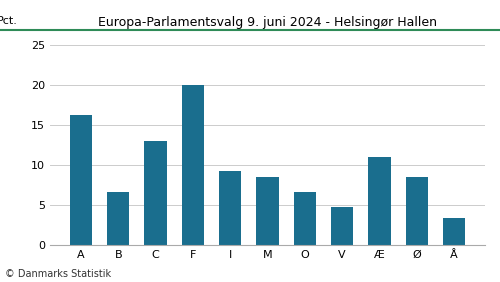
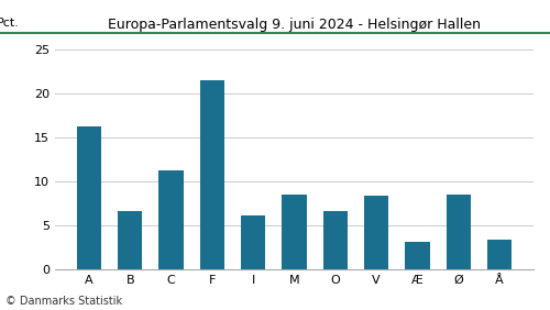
C: 13.0 -> 11.2
F: 20.0 -> 21.5
I: 9.2 -> 6.2
V: 4.8 -> 8.4
Æ: 11.0 -> 3.1
